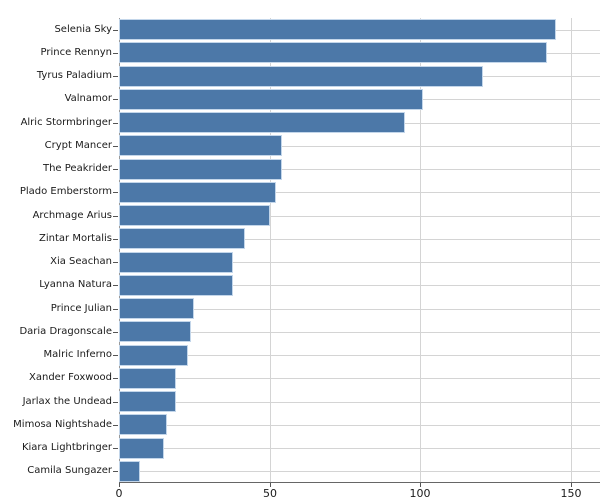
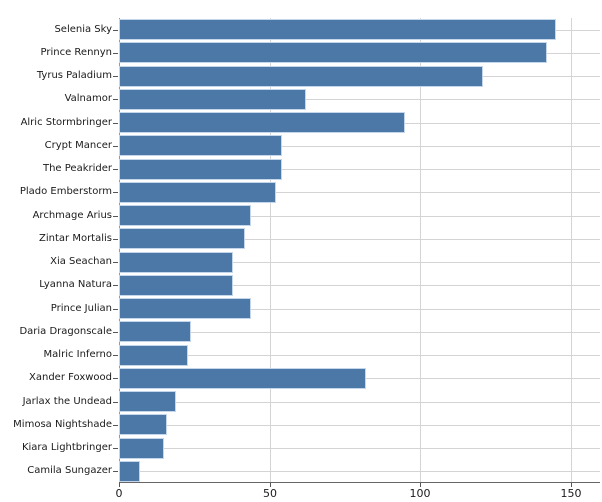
Valnamor: 101 -> 62
Archmage Arius: 50 -> 44
Prince Julian: 25 -> 44
Xander Foxwood: 19 -> 82
